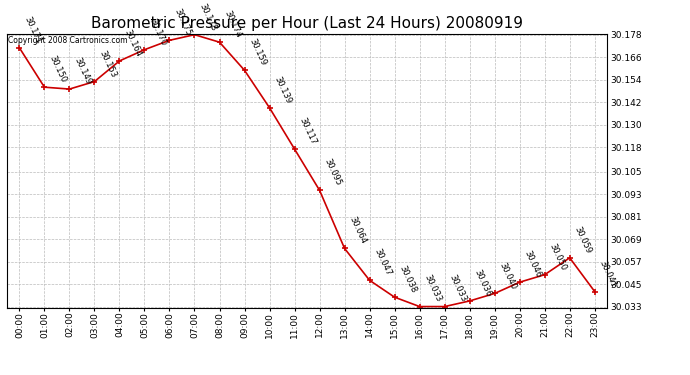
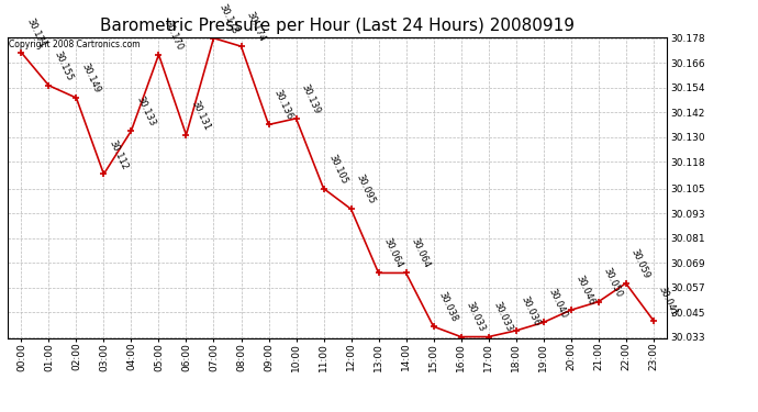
01:00: 30.150 -> 30.155
03:00: 30.153 -> 30.112
04:00: 30.164 -> 30.133
06:00: 30.175 -> 30.131
09:00: 30.159 -> 30.136
11:00: 30.117 -> 30.105
14:00: 30.047 -> 30.064
